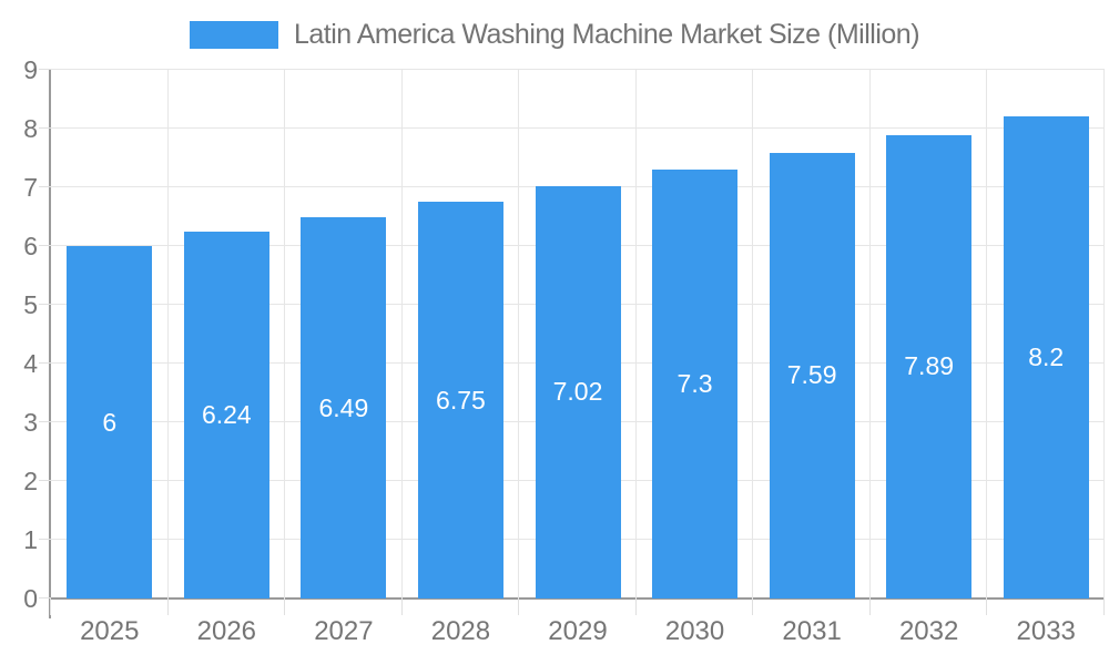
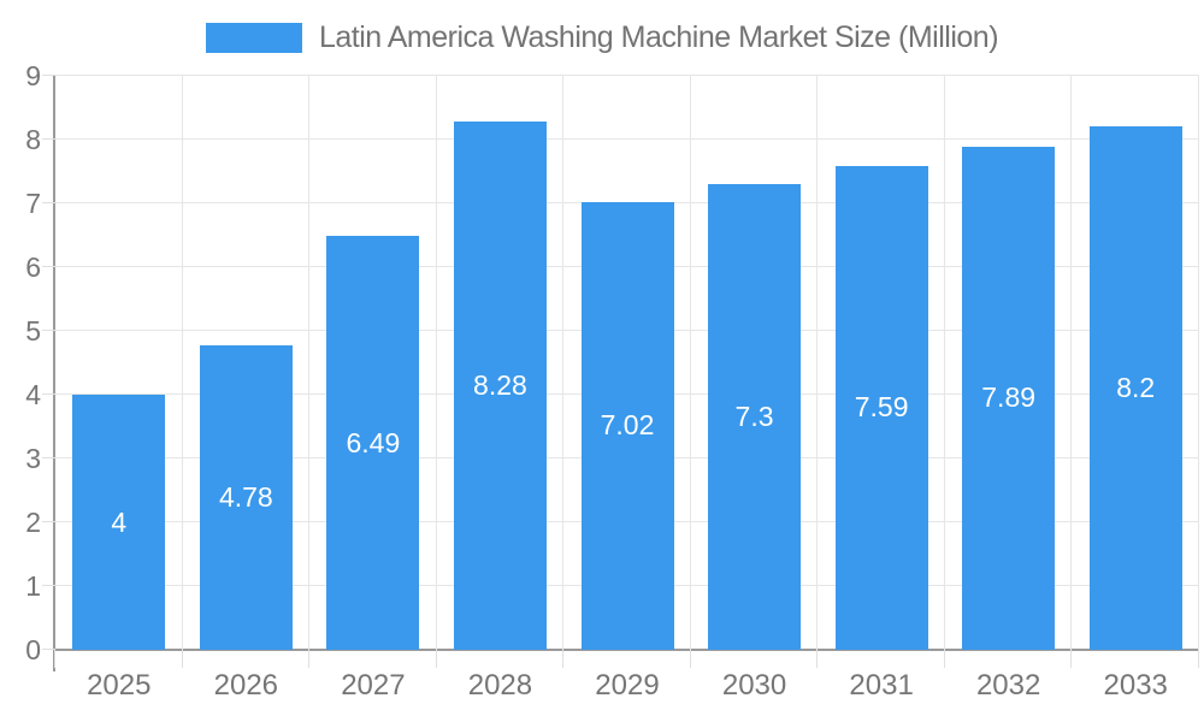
2025: 6 -> 4
2026: 6.24 -> 4.78
2028: 6.75 -> 8.28
